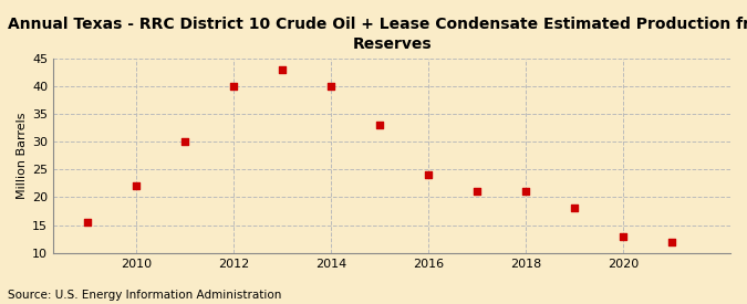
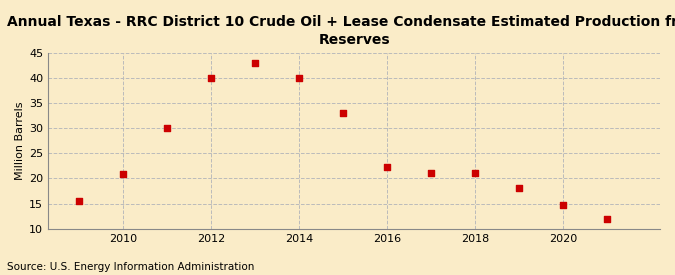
2010: 22.0 -> 20.8
2016: 24.0 -> 22.2
2020: 13.0 -> 14.8
